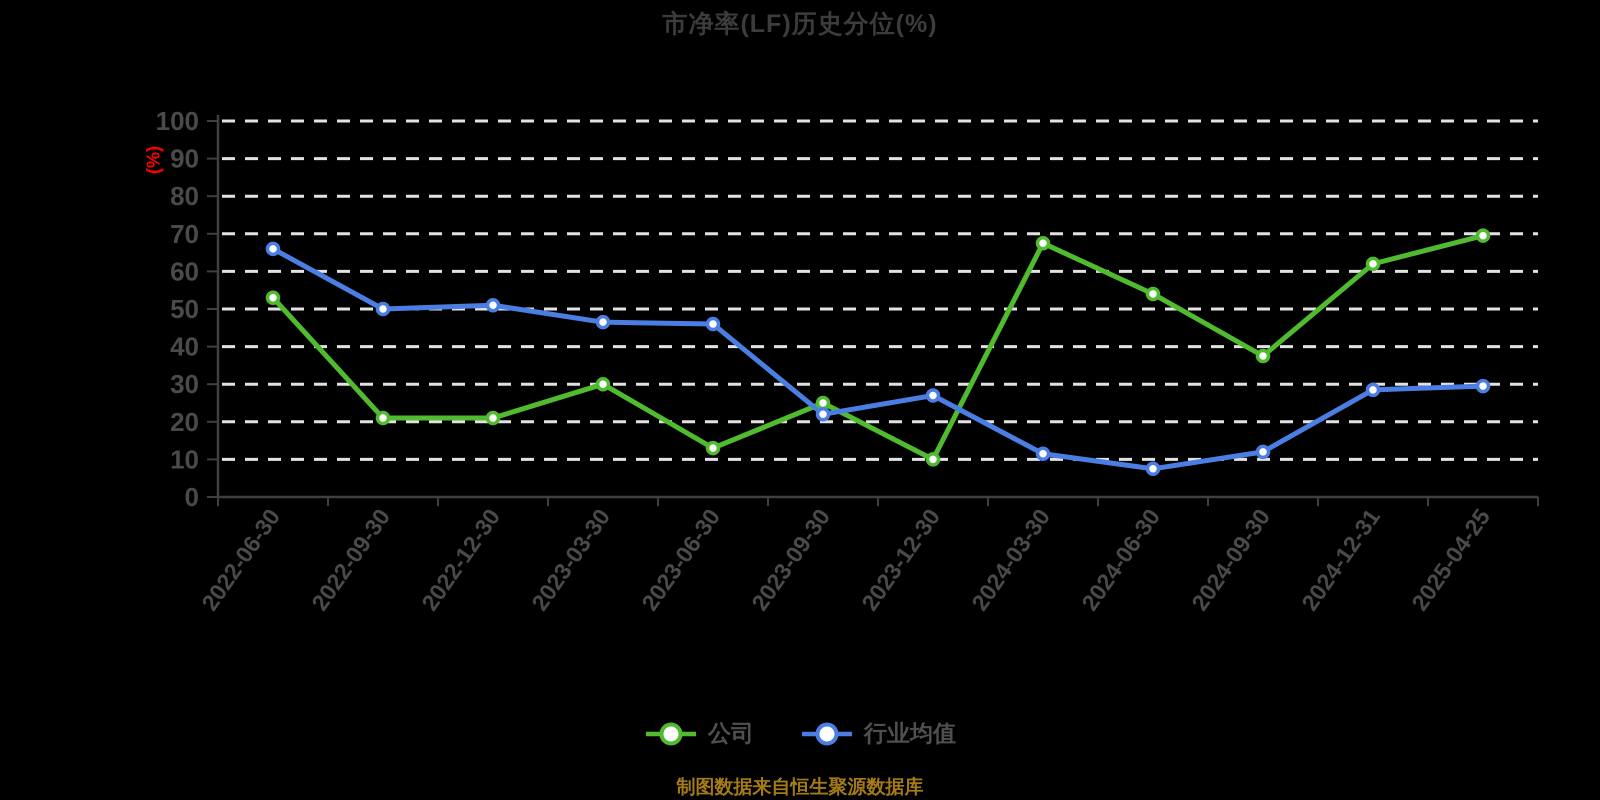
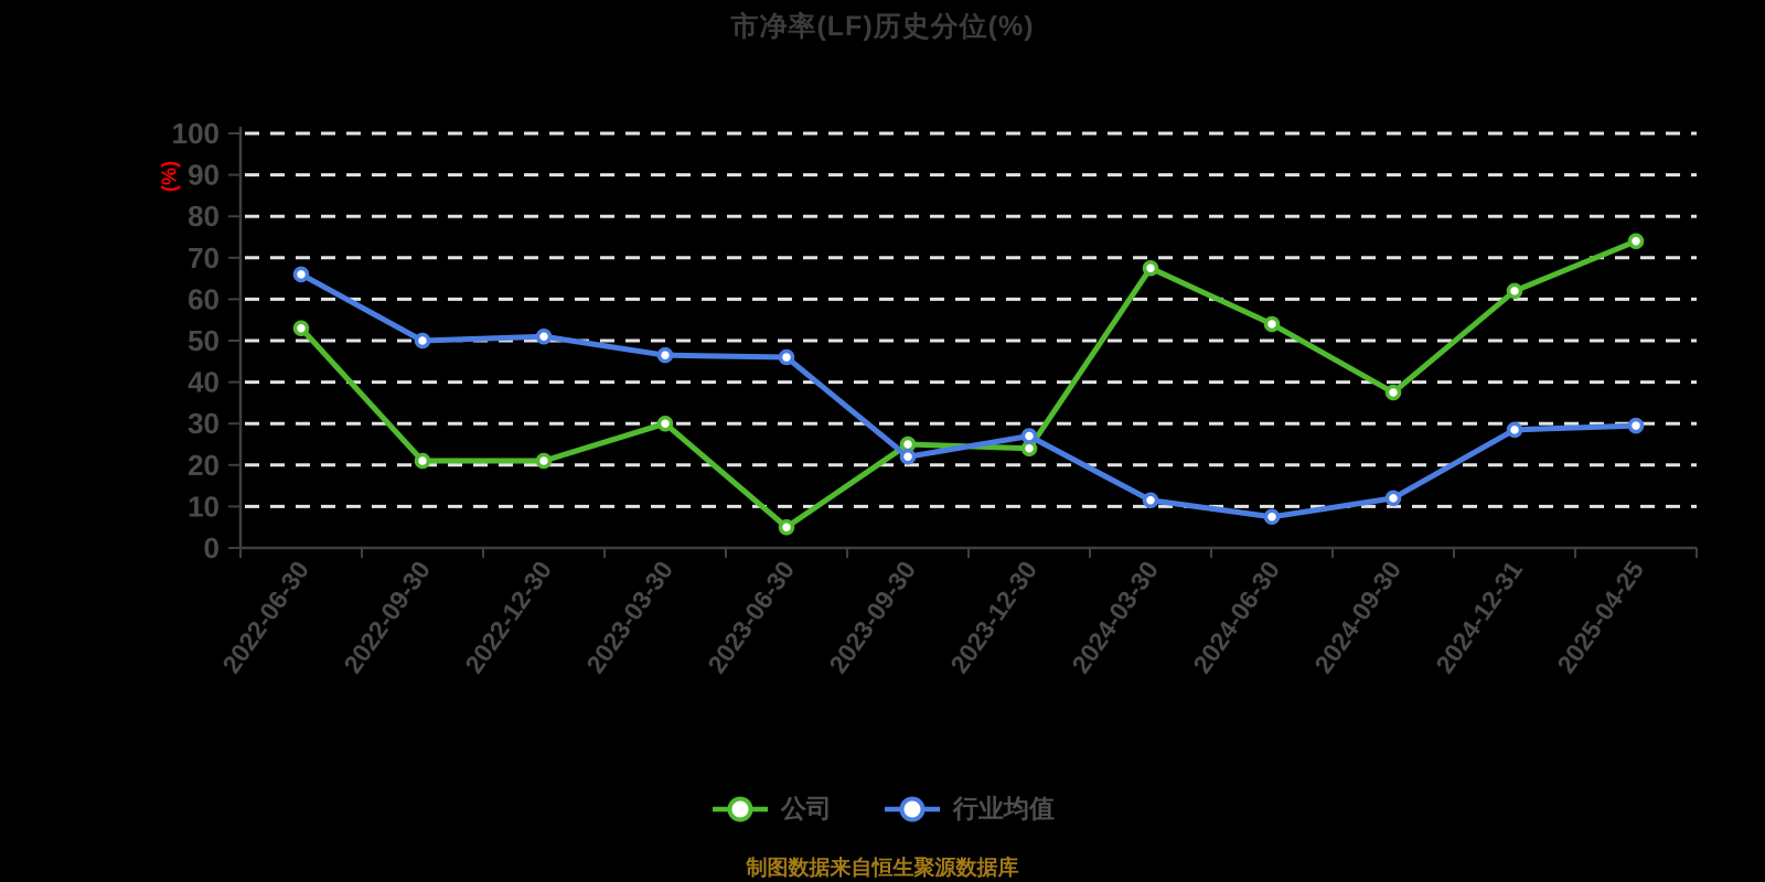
公司/2023-06-30: 13 -> 5
公司/2023-12-30: 10 -> 24
公司/2025-04-25: 70 -> 74
